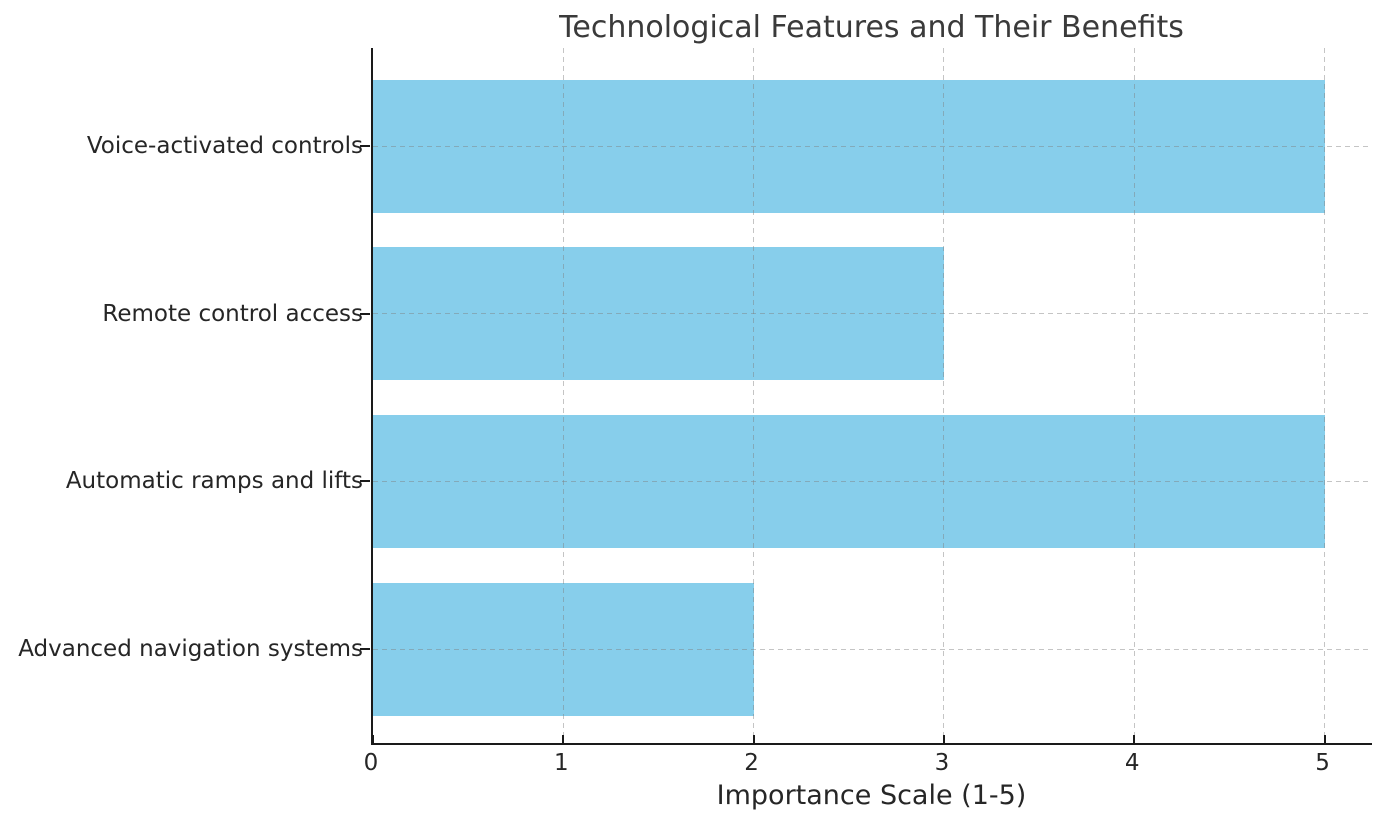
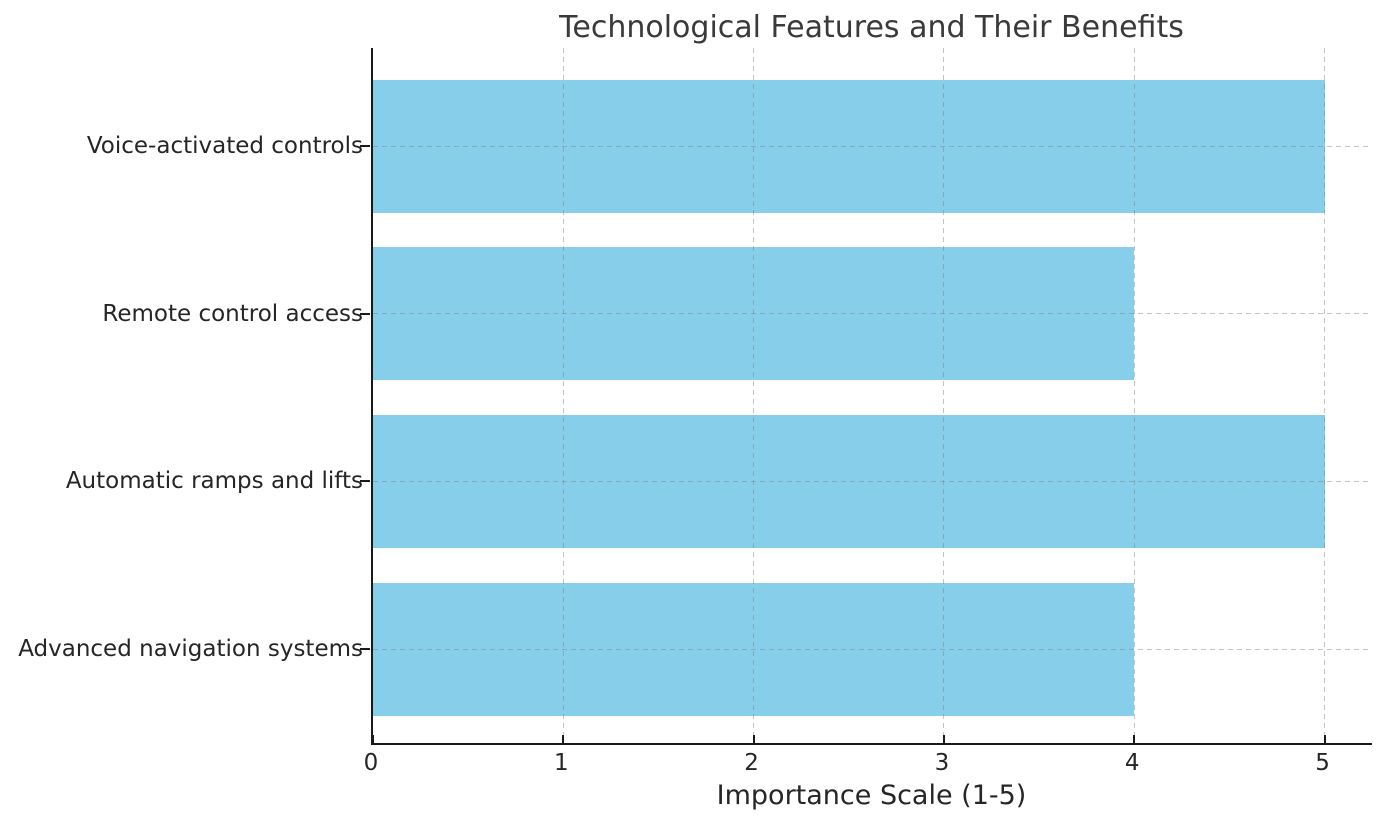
Remote control access: 3 -> 4
Advanced navigation systems: 2 -> 4
